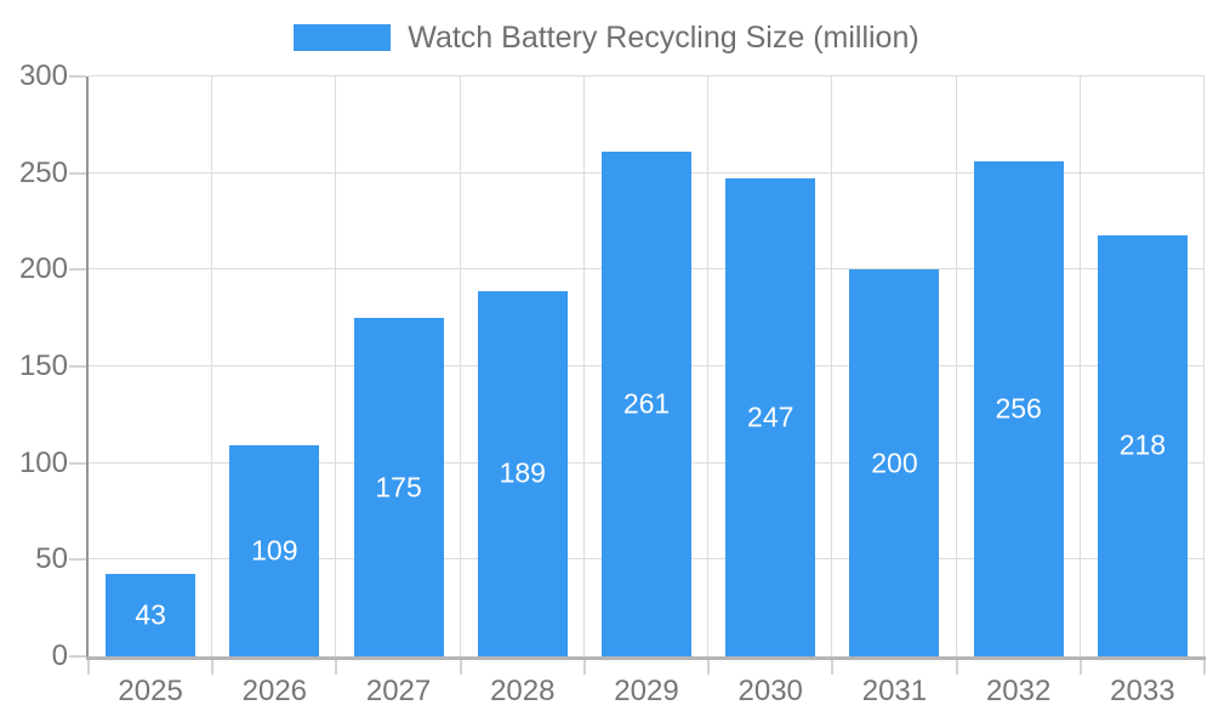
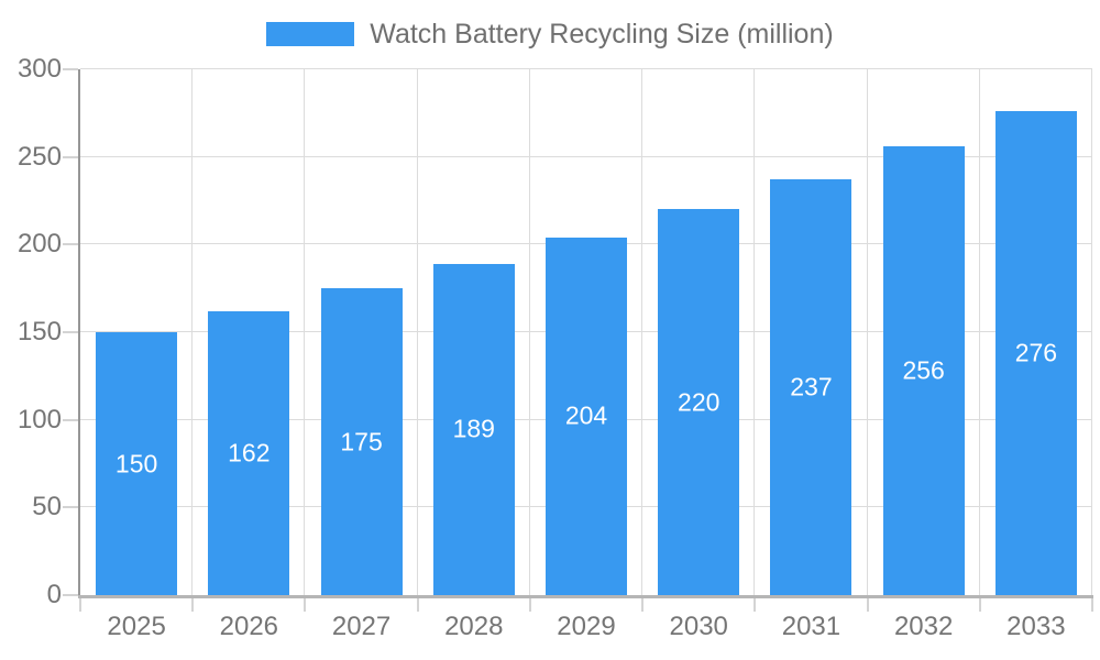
2025: 43 -> 150
2026: 109 -> 162
2029: 261 -> 204
2030: 247 -> 220
2031: 200 -> 237
2033: 218 -> 276
